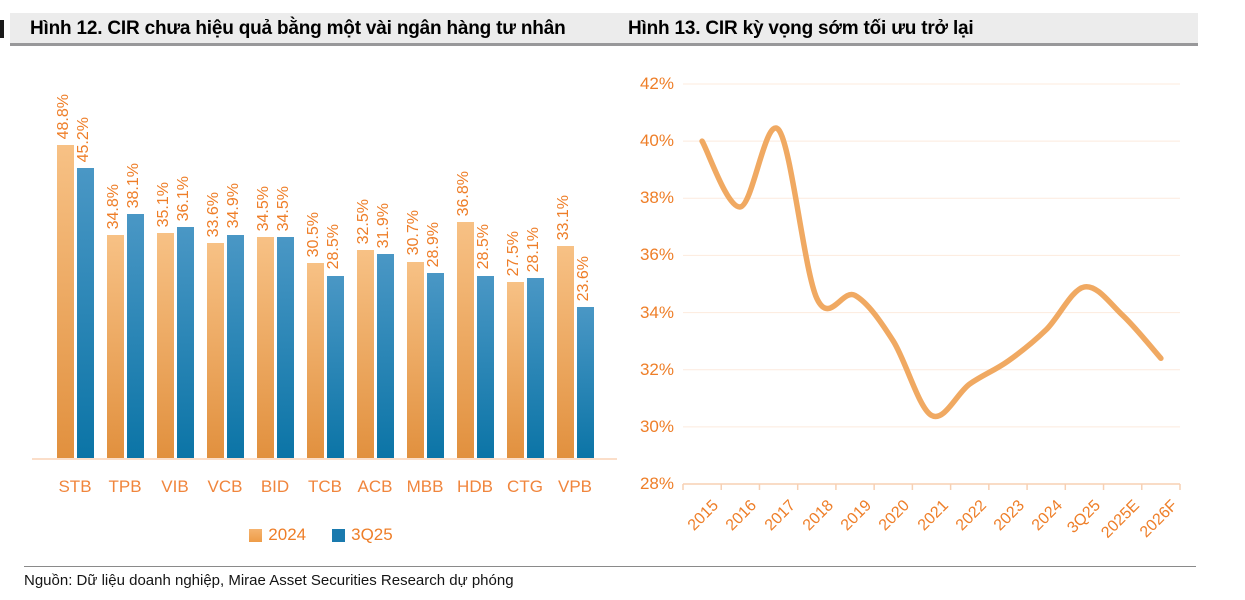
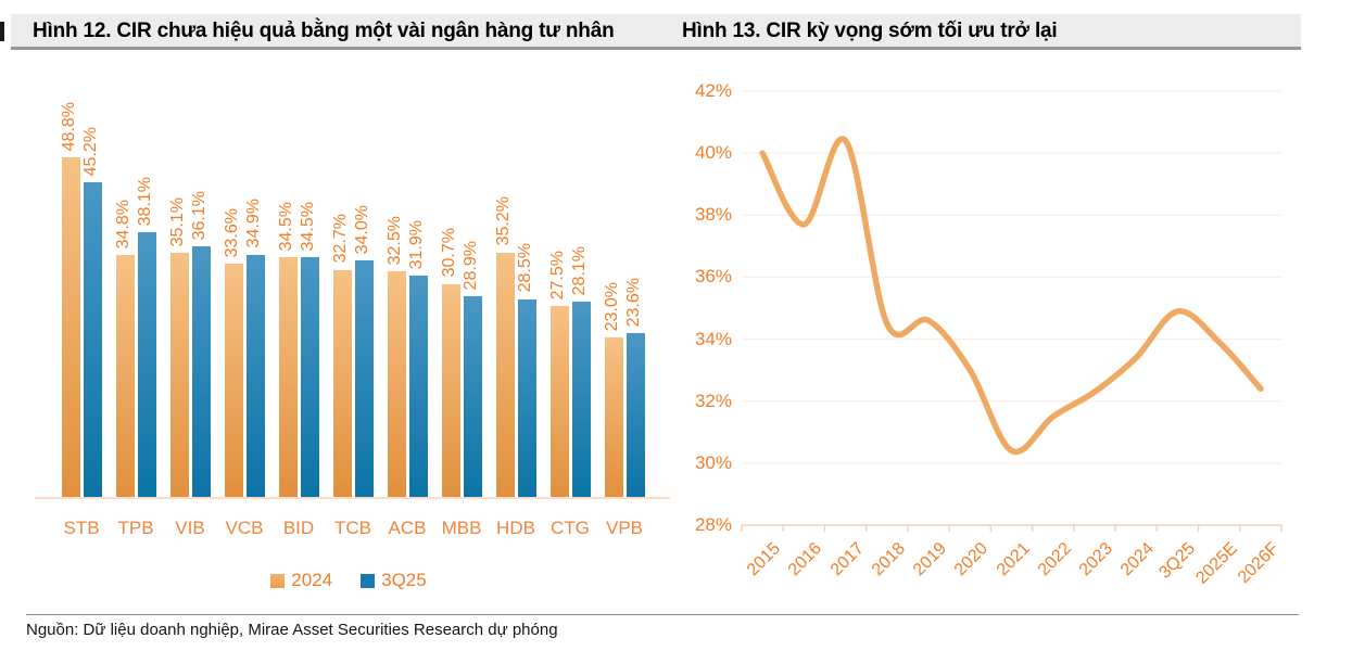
Hình 12. CIR chưa hiệu quả bằng một vài ngân hàng tư nhân/2024/TCB: 30.5% -> 32.7%
Hình 12. CIR chưa hiệu quả bằng một vài ngân hàng tư nhân/3Q25/TCB: 28.5% -> 34.0%
Hình 12. CIR chưa hiệu quả bằng một vài ngân hàng tư nhân/2024/HDB: 36.8% -> 35.2%
Hình 12. CIR chưa hiệu quả bằng một vài ngân hàng tư nhân/2024/VPB: 33.1% -> 23.0%
